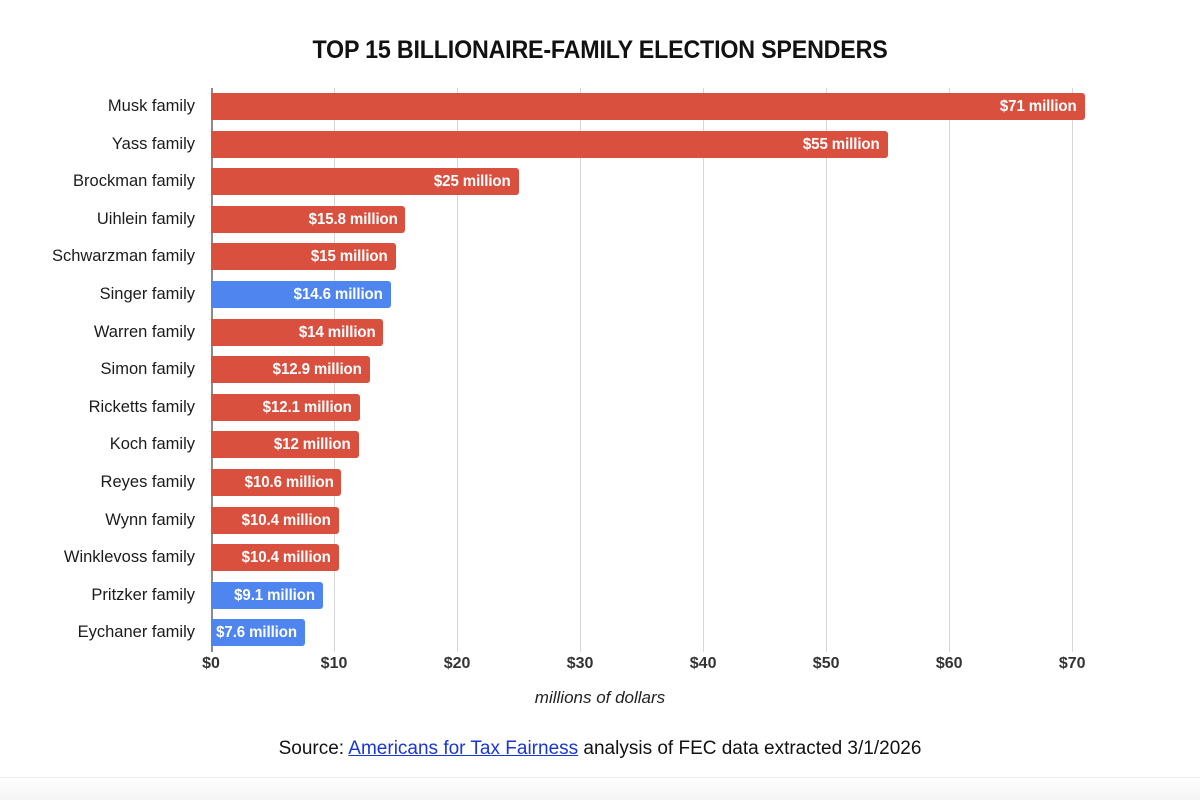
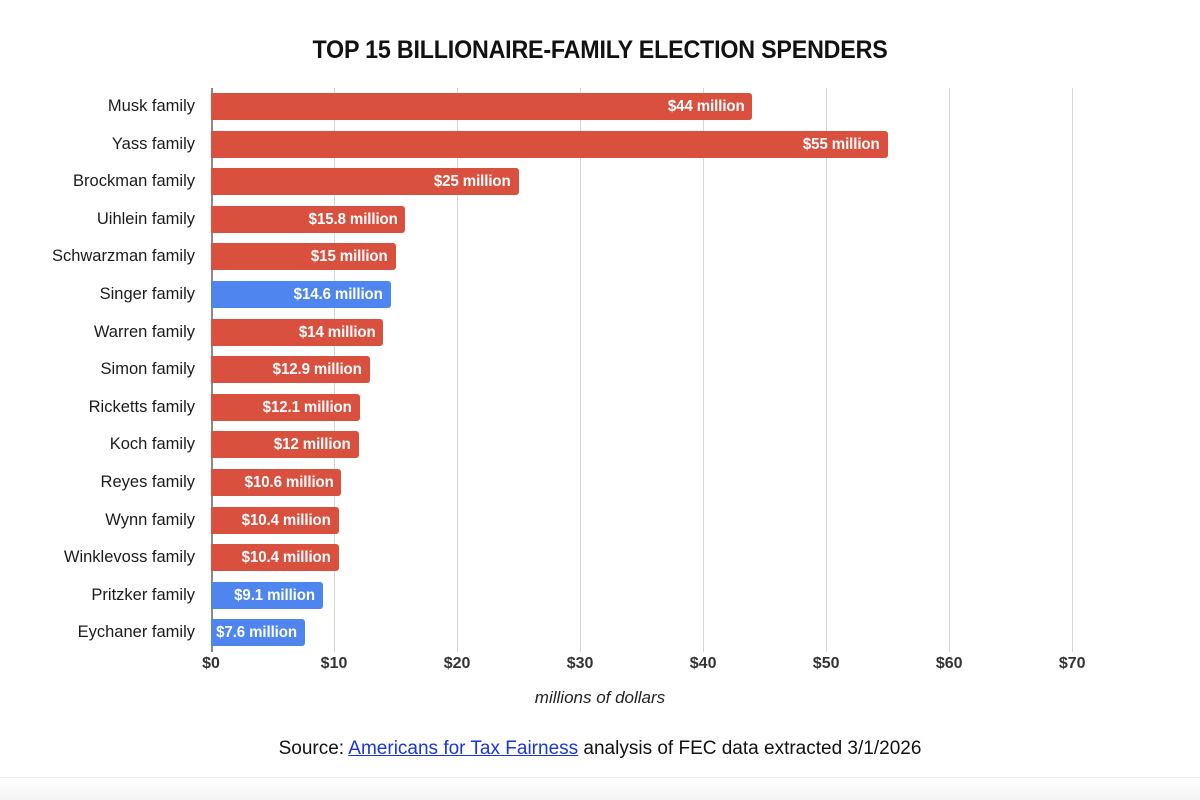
Musk family: $71 -> $44
